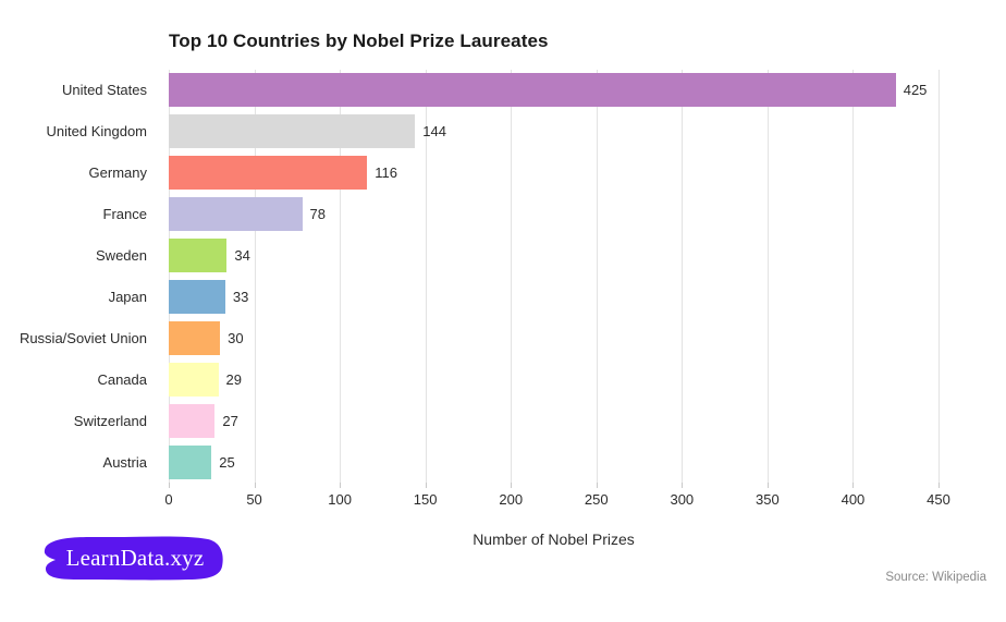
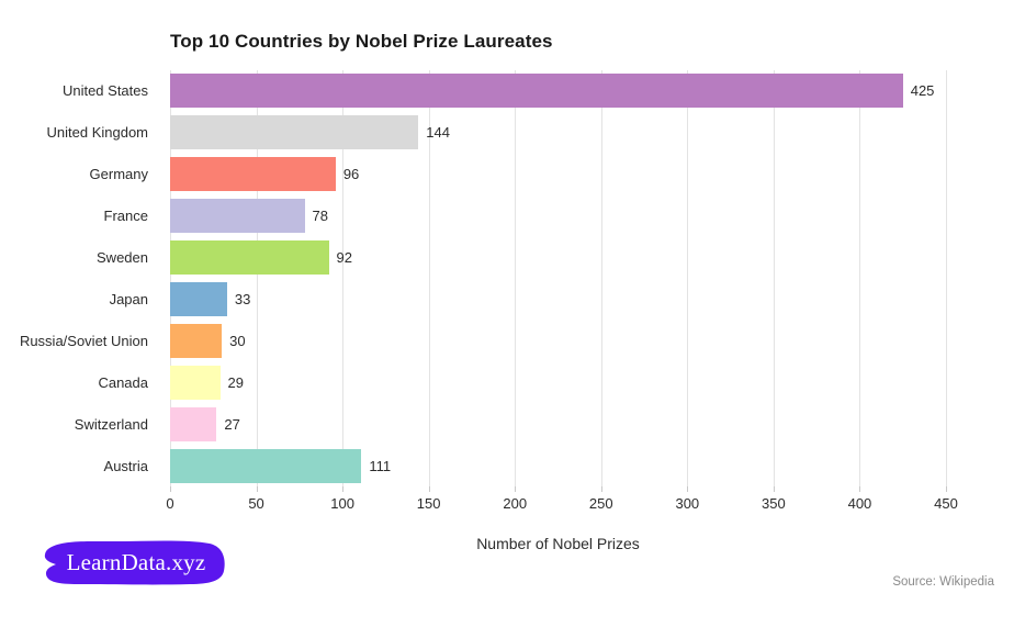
Germany: 116 -> 96
Sweden: 34 -> 92
Austria: 25 -> 111
